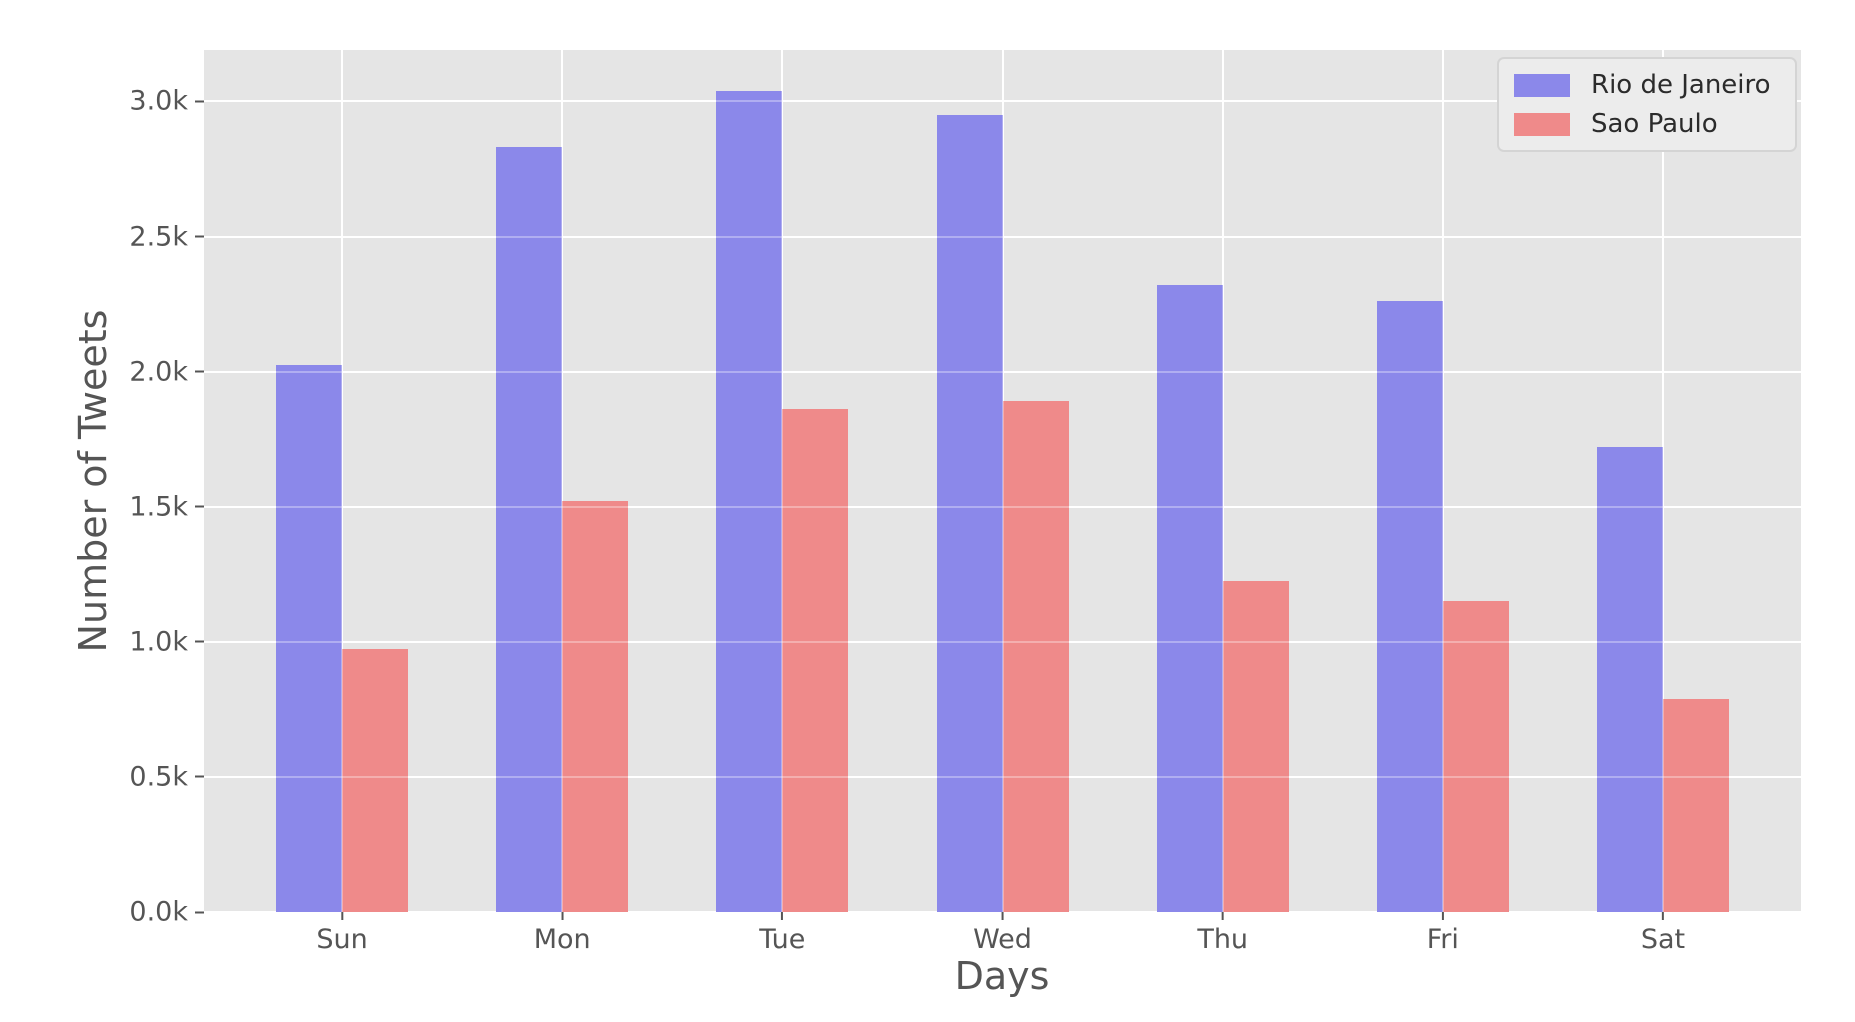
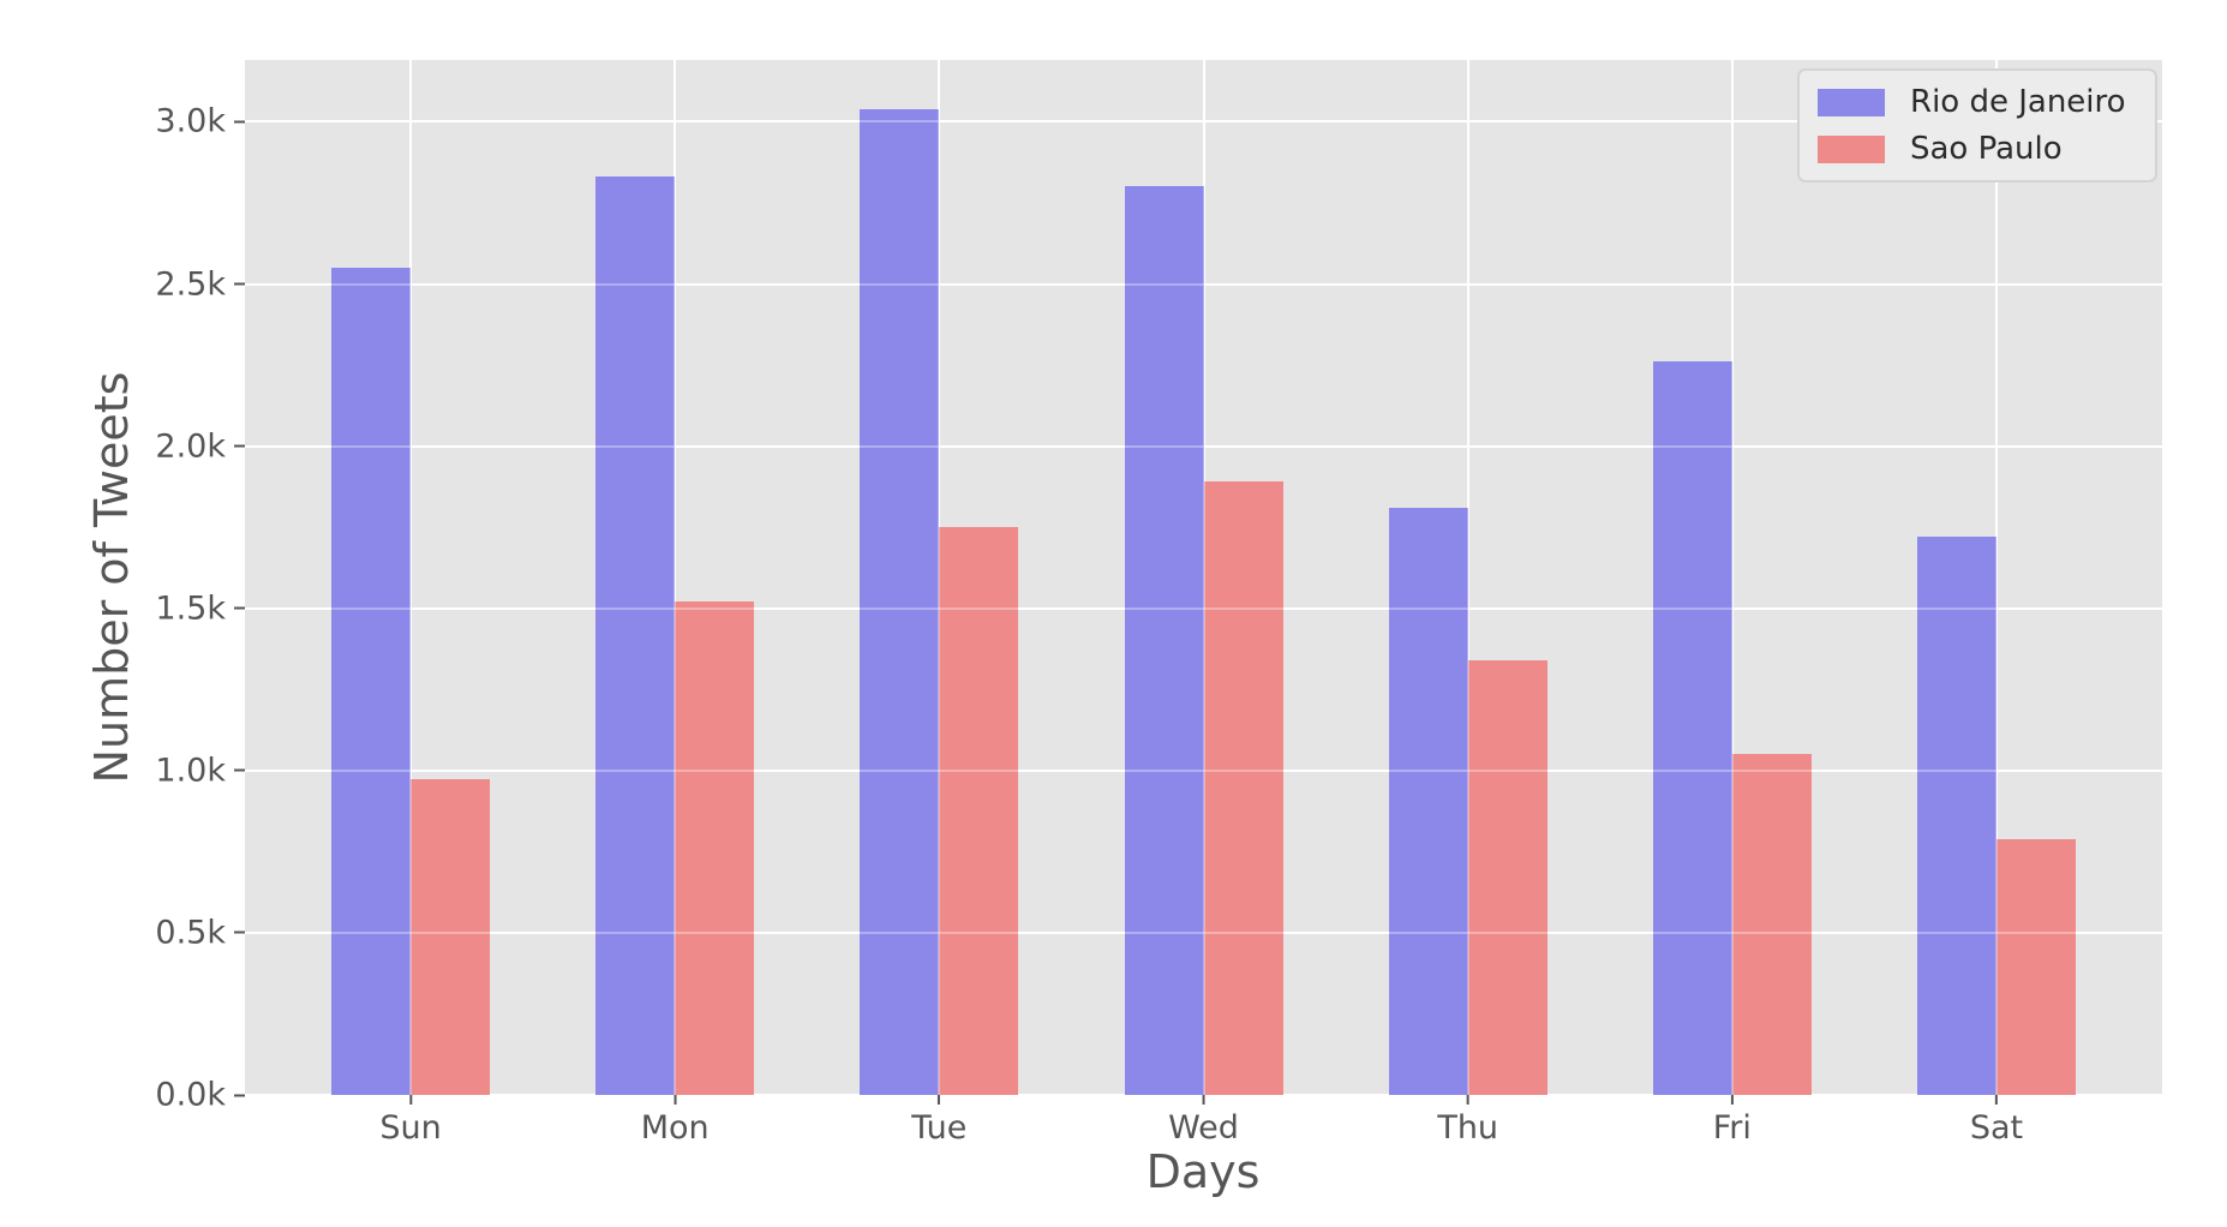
Rio de Janeiro/Sun: 2.02k -> 2.55k
Sao Paulo/Tue: 1.86k -> 1.75k
Rio de Janeiro/Wed: 2.95k -> 2.80k
Rio de Janeiro/Thu: 2.32k -> 1.81k
Sao Paulo/Thu: 1.22k -> 1.34k
Sao Paulo/Fri: 1.15k -> 1.05k
